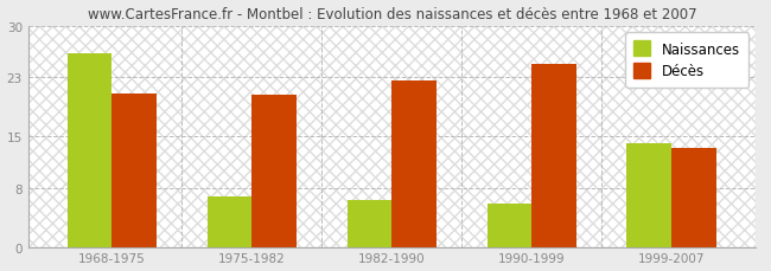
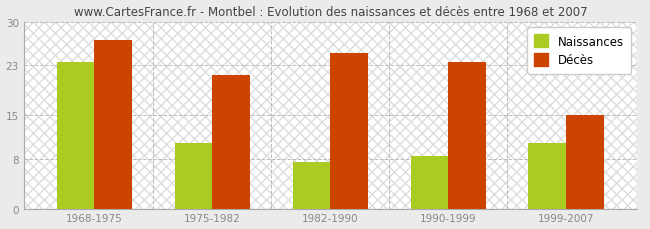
Naissances/1968-1975: 26.2 -> 23.5
Décès/1968-1975: 20.8 -> 27.0
Naissances/1975-1982: 6.8 -> 10.5
Décès/1975-1982: 20.6 -> 21.5
Naissances/1982-1990: 6.4 -> 7.5
Décès/1982-1990: 22.6 -> 25.0
Naissances/1990-1999: 5.8 -> 8.5
Décès/1990-1999: 24.8 -> 23.5
Naissances/1999-2007: 14.0 -> 10.5
Décès/1999-2007: 13.4 -> 15.0
